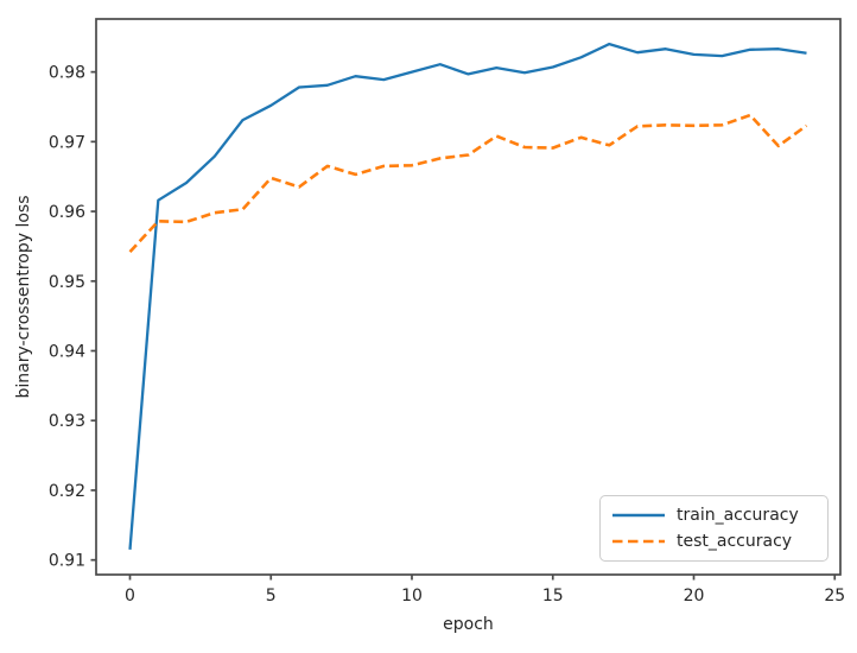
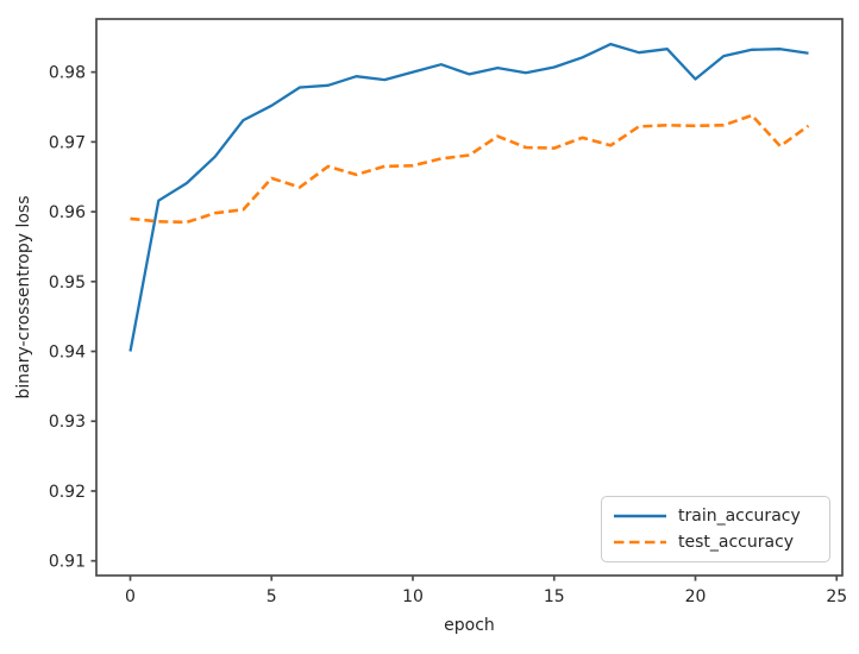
train_accuracy/0: 0.911 -> 0.940
test_accuracy/0: 0.954 -> 0.959
train_accuracy/20: 0.983 -> 0.979
